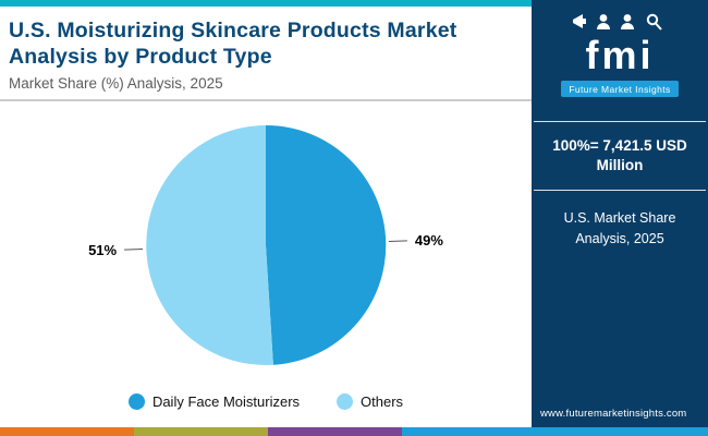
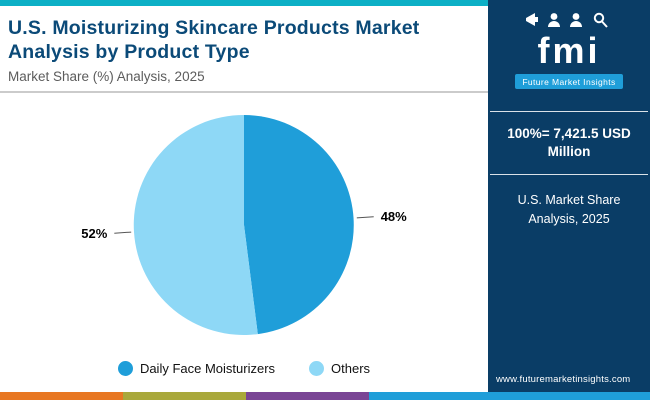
Daily Face Moisturizers: 49% -> 48%
Others: 51% -> 52%
